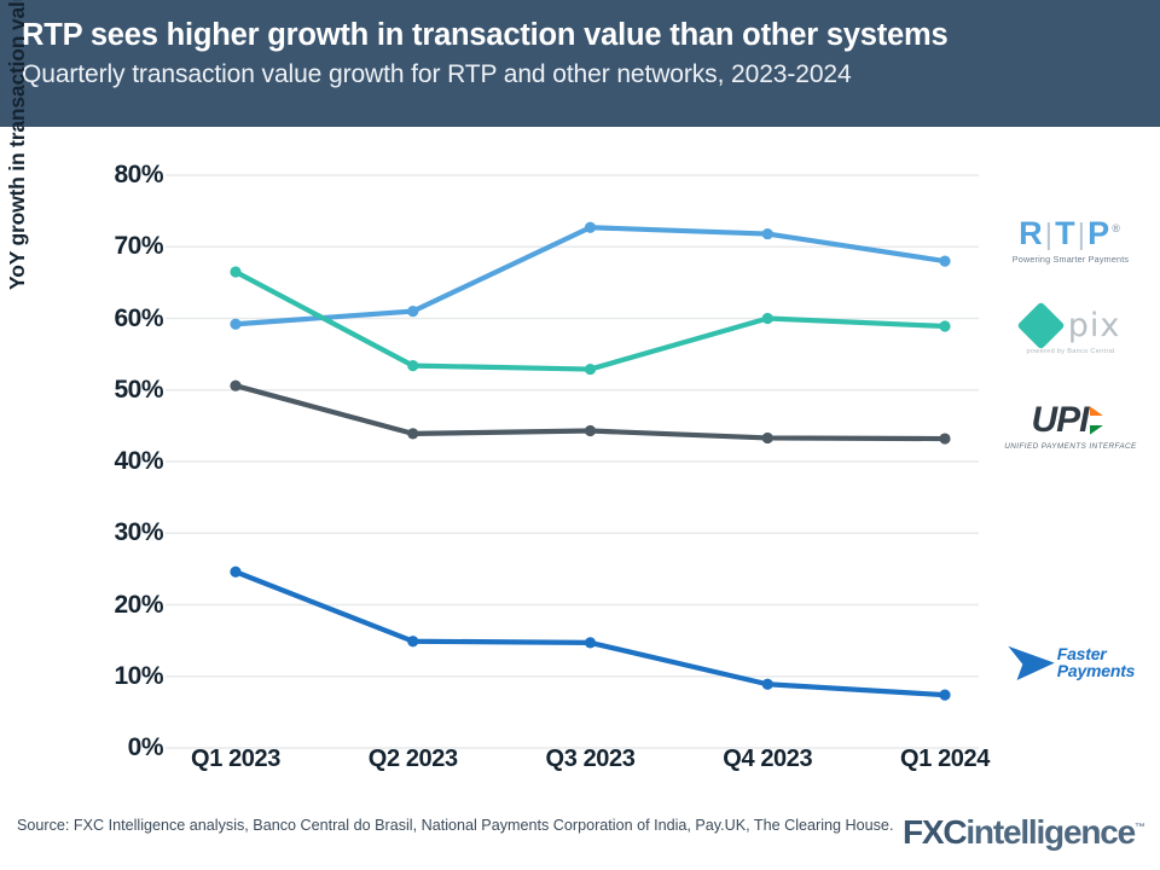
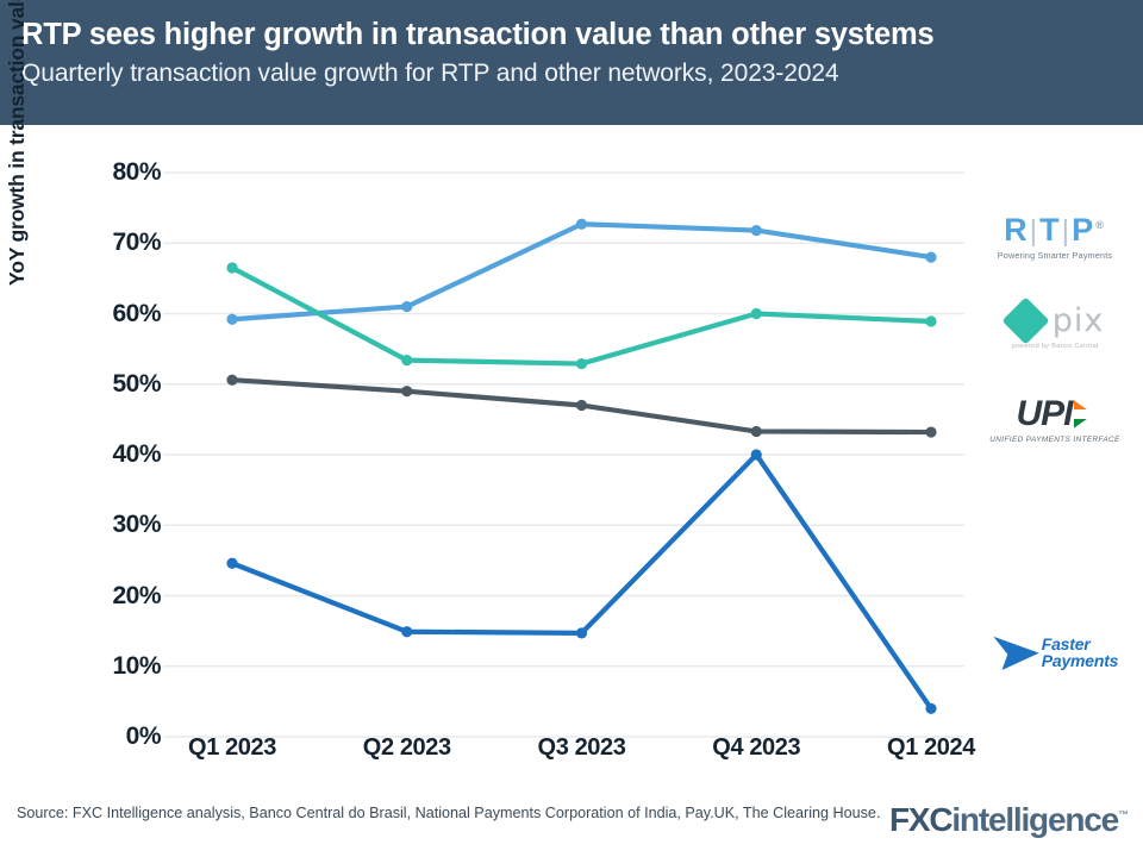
UPI/Q2 2023: 44% -> 49%
UPI/Q3 2023: 44% -> 47%
Faster Payments/Q4 2023: 9% -> 40%
Faster Payments/Q1 2024: 7% -> 4%
